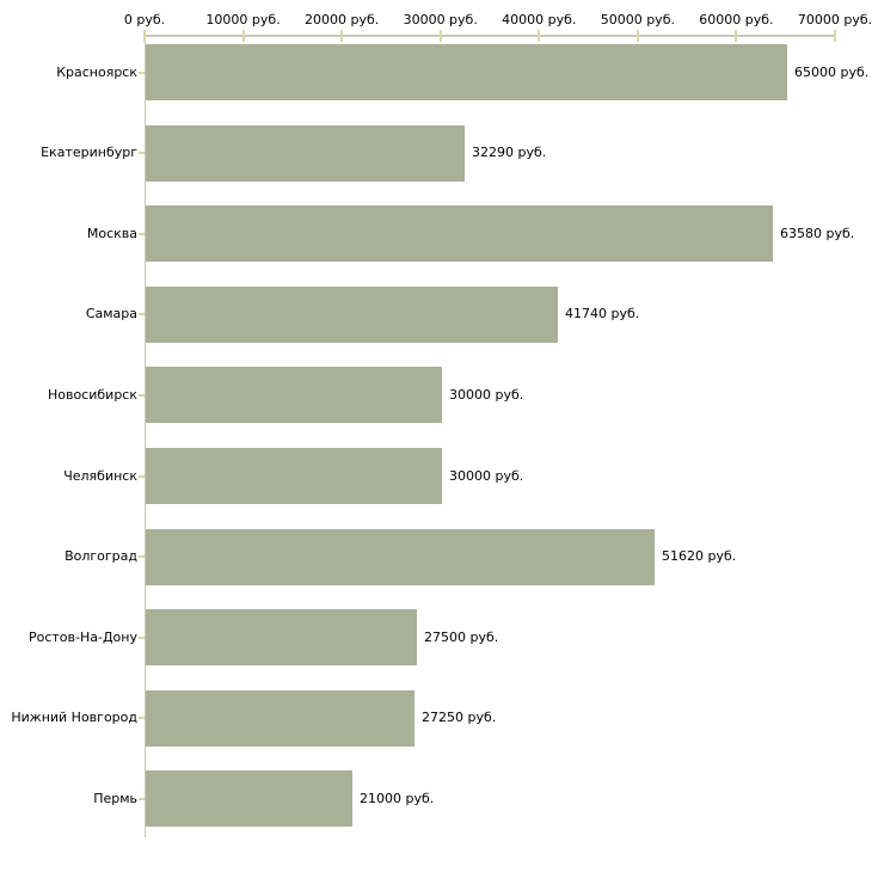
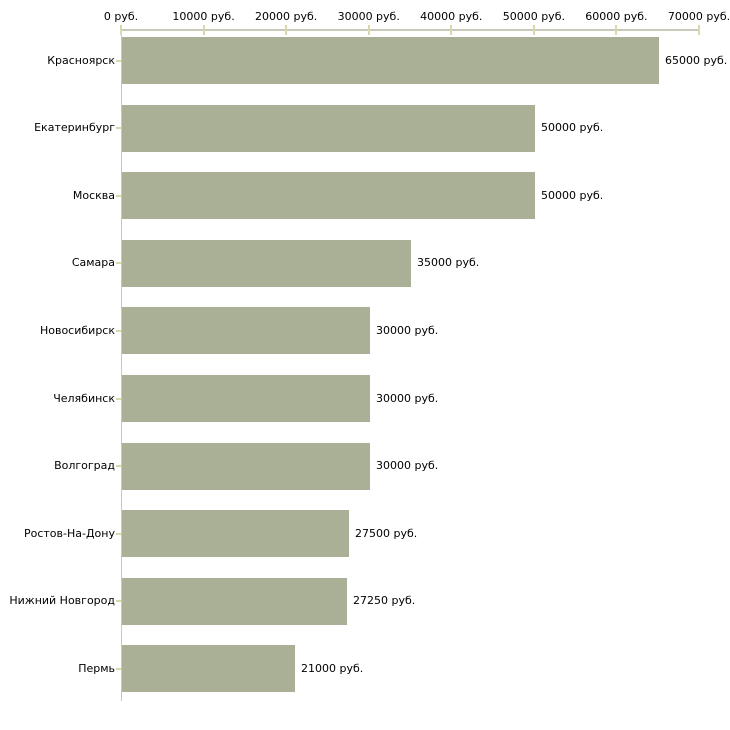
Екатеринбург: 32290 -> 50000
Москва: 63580 -> 50000
Самара: 41740 -> 35000
Волгоград: 51620 -> 30000
